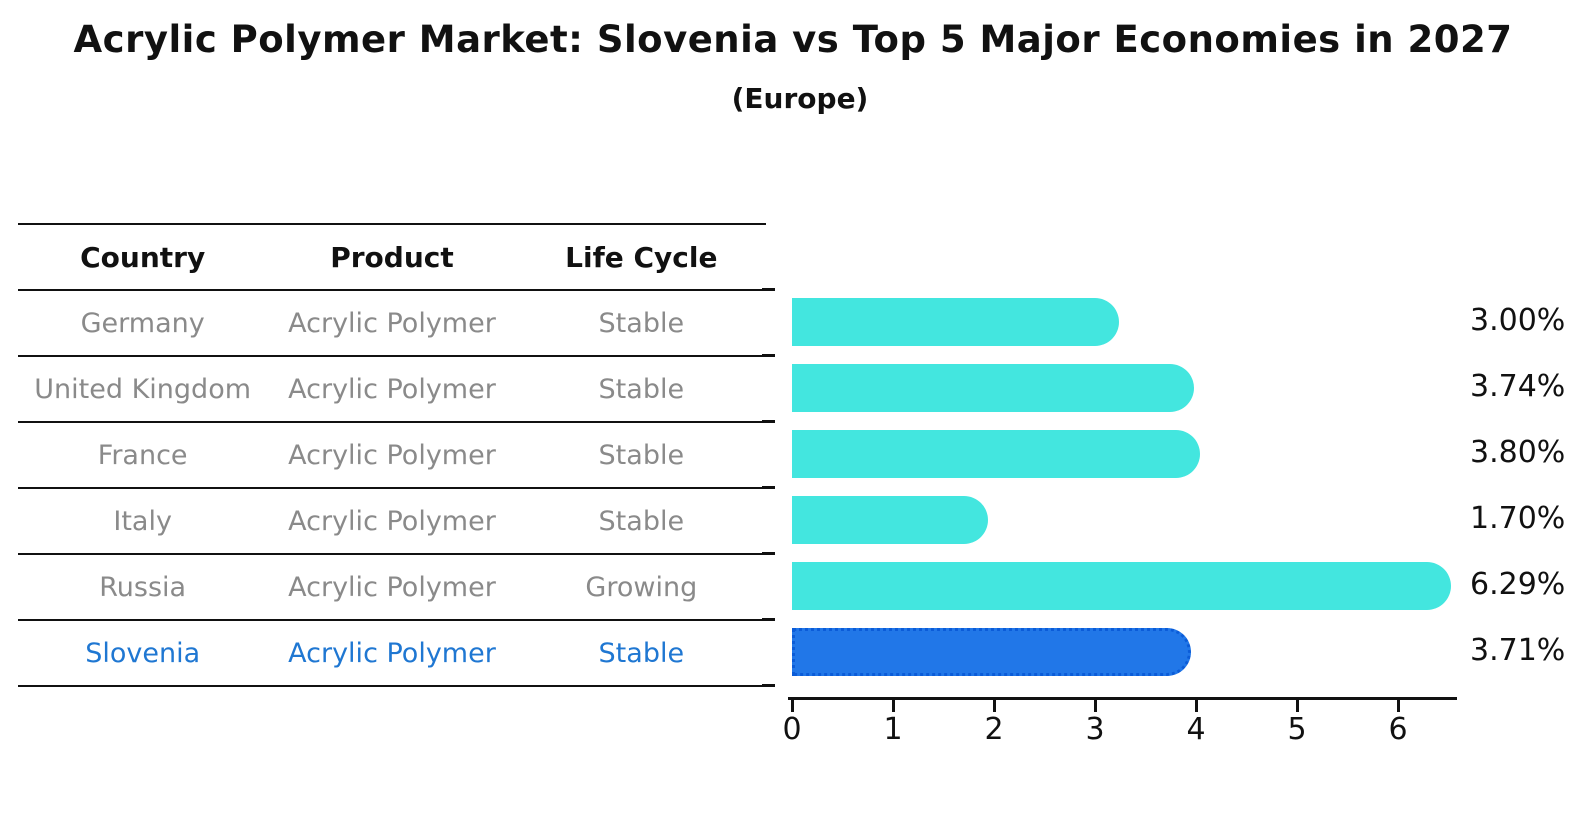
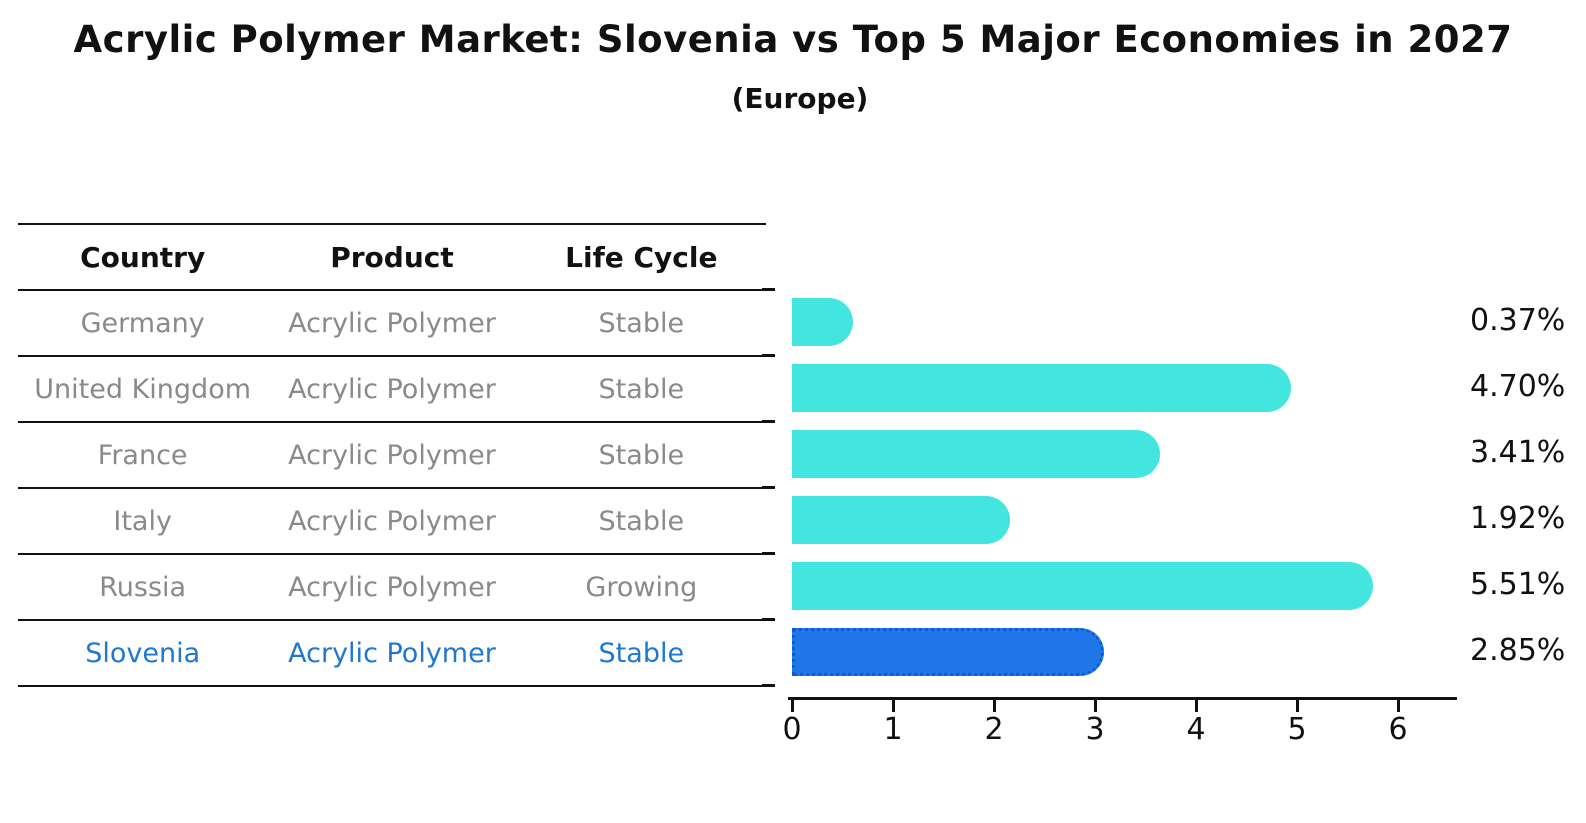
Germany: 3.00% -> 0.37%
United Kingdom: 3.74% -> 4.70%
France: 3.80% -> 3.41%
Italy: 1.70% -> 1.92%
Russia: 6.29% -> 5.51%
Slovenia: 3.71% -> 2.85%
